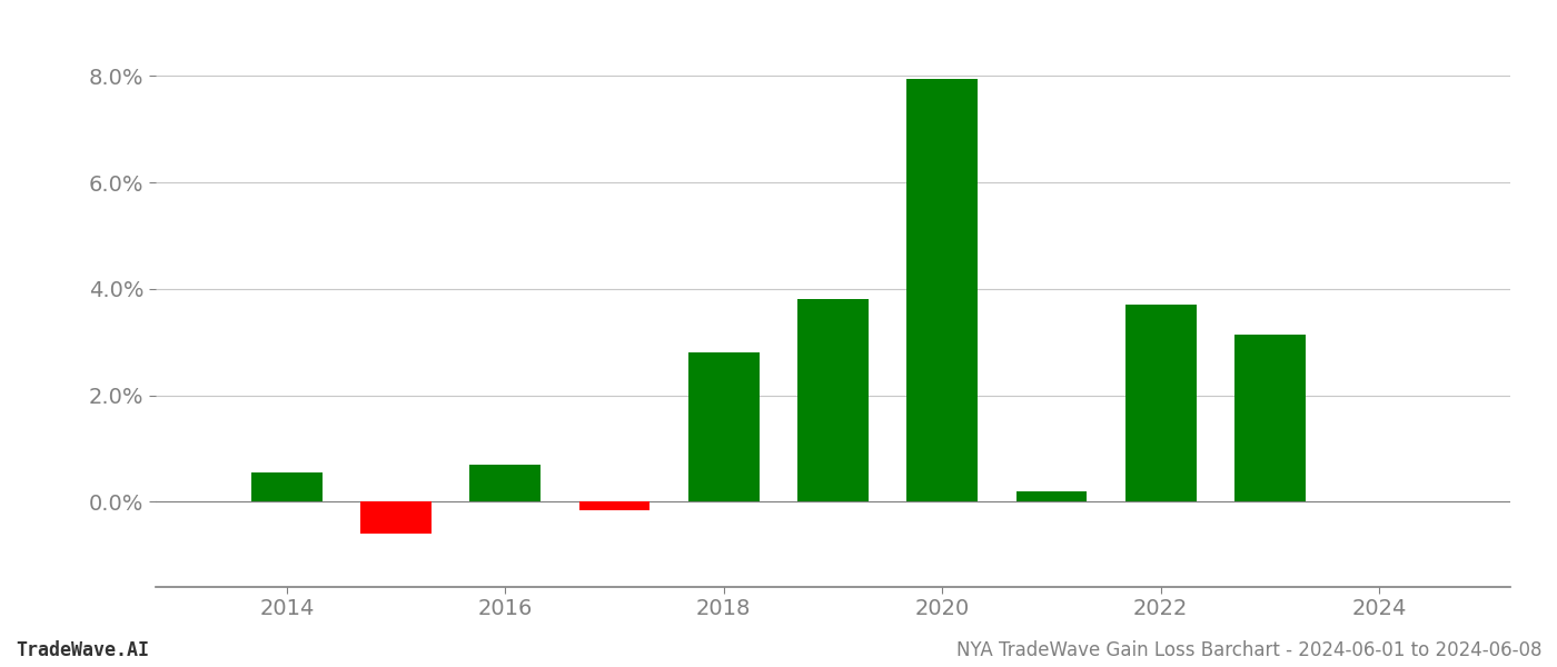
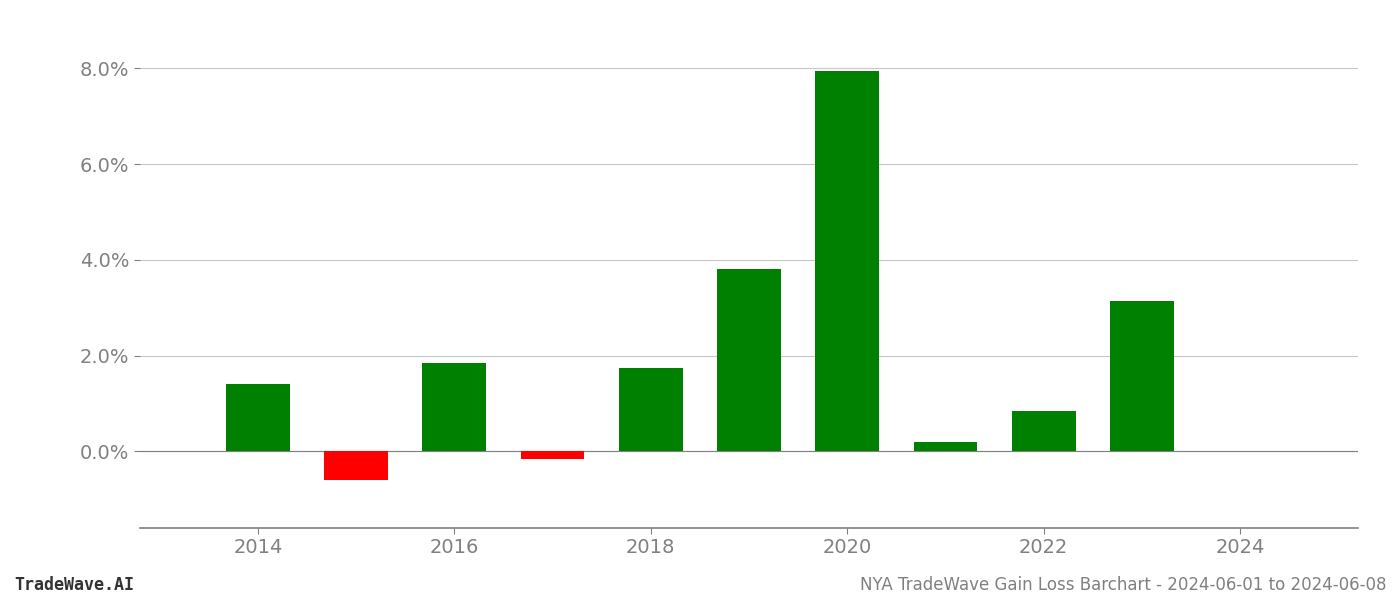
2014: 0.55% -> 1.40%
2016: 0.70% -> 1.85%
2018: 2.80% -> 1.75%
2022: 3.70% -> 0.85%
